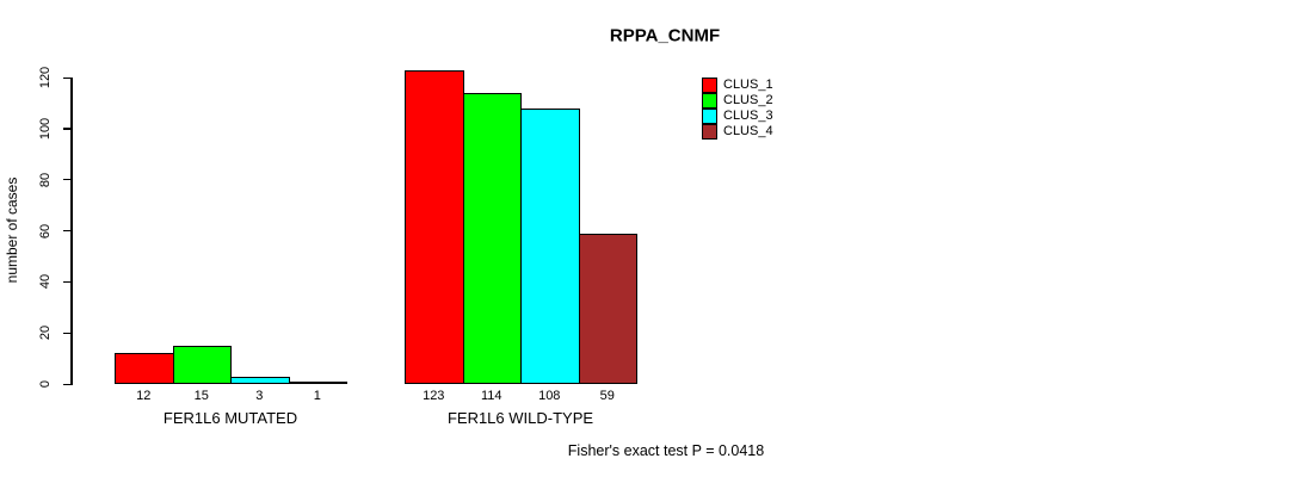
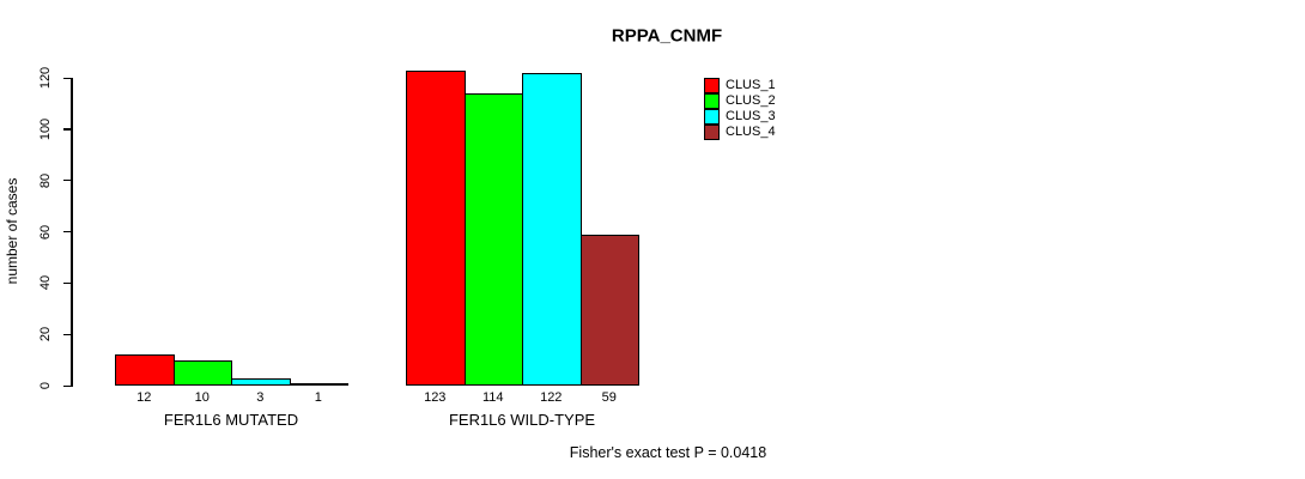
CLUS_2/FER1L6 MUTATED: 15 -> 10
CLUS_3/FER1L6 WILD-TYPE: 108 -> 122
